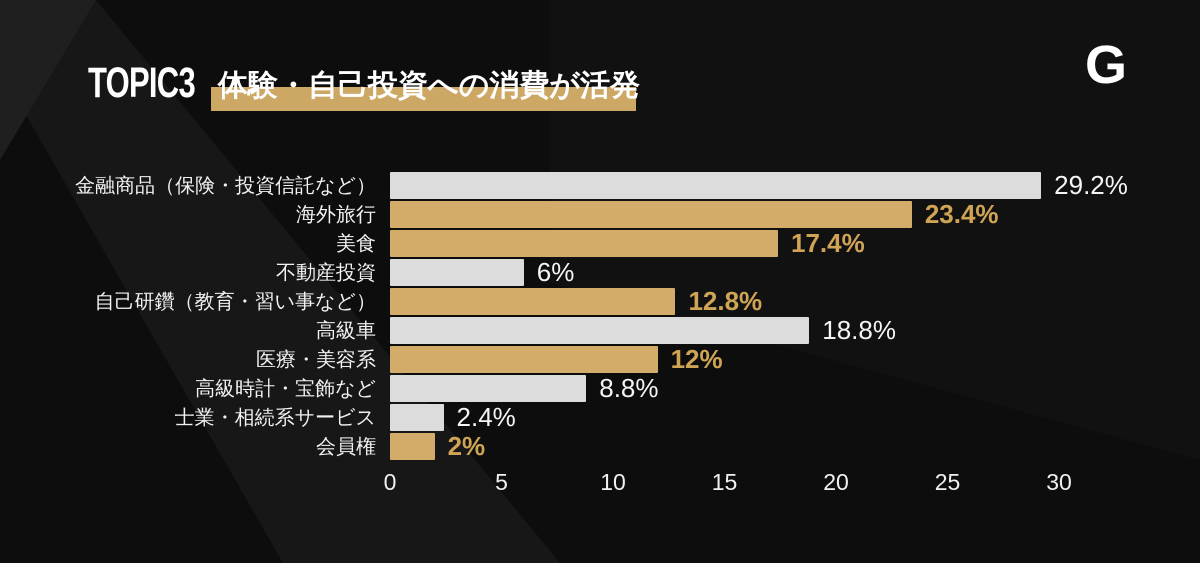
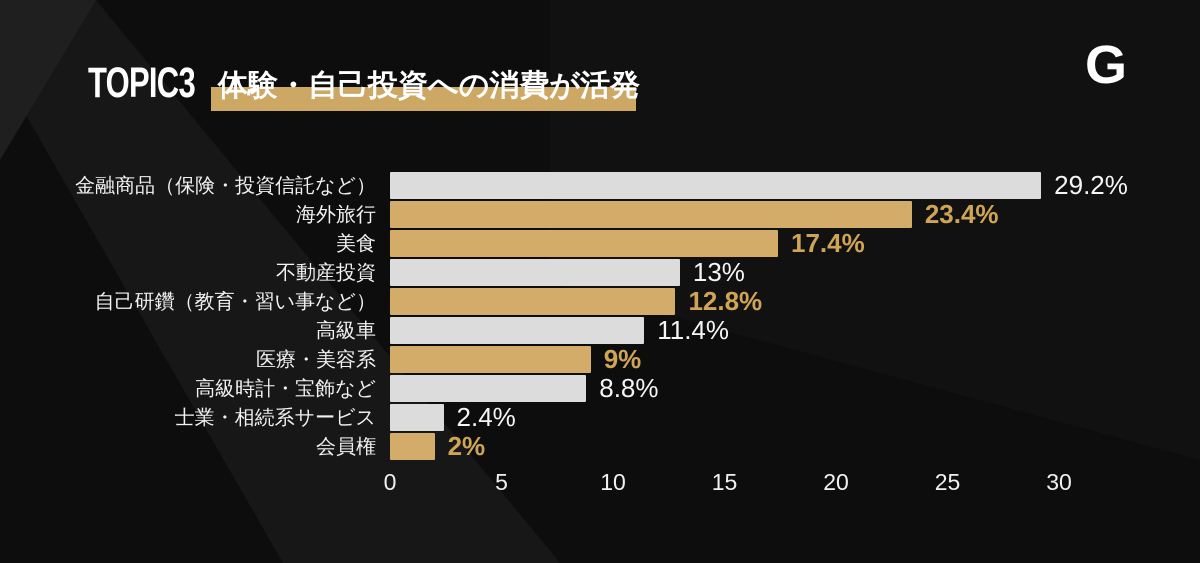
不動産投資: 6% -> 13%
高級車: 18.8% -> 11.4%
医療・美容系: 12% -> 9%
